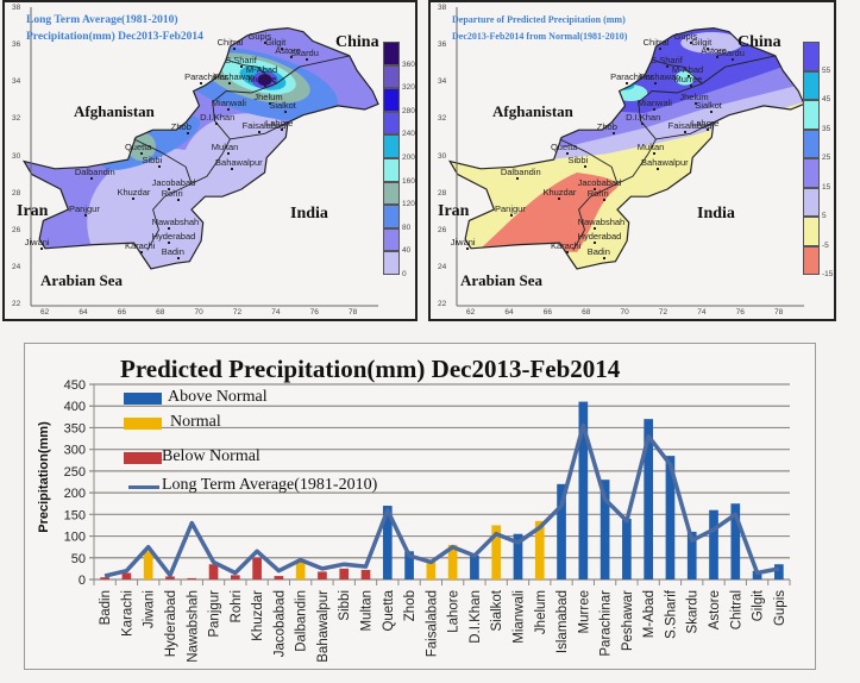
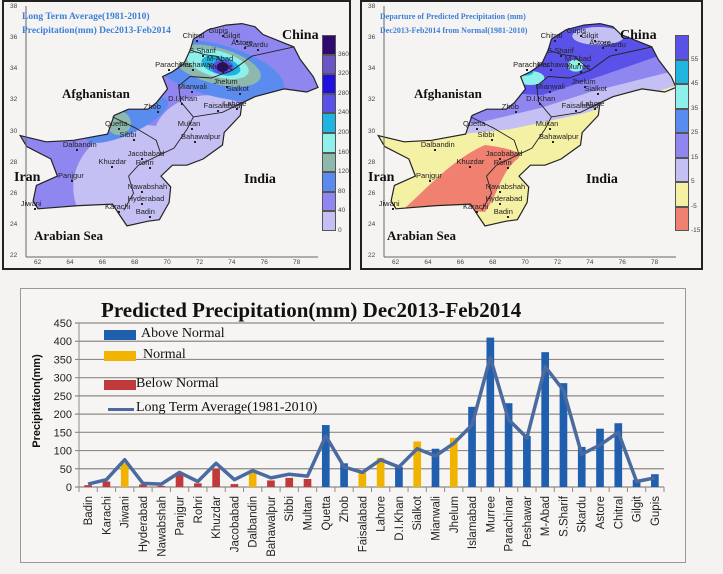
Long Term Average(1981-2010)/Nawabshah: 130 -> 10
Long Term Average(1981-2010)/Quetta: 160 -> 140
